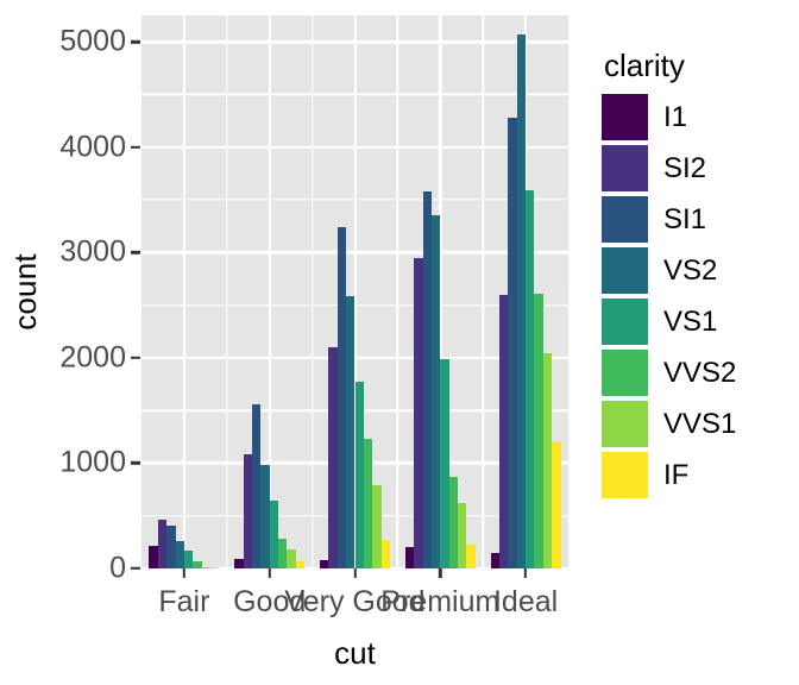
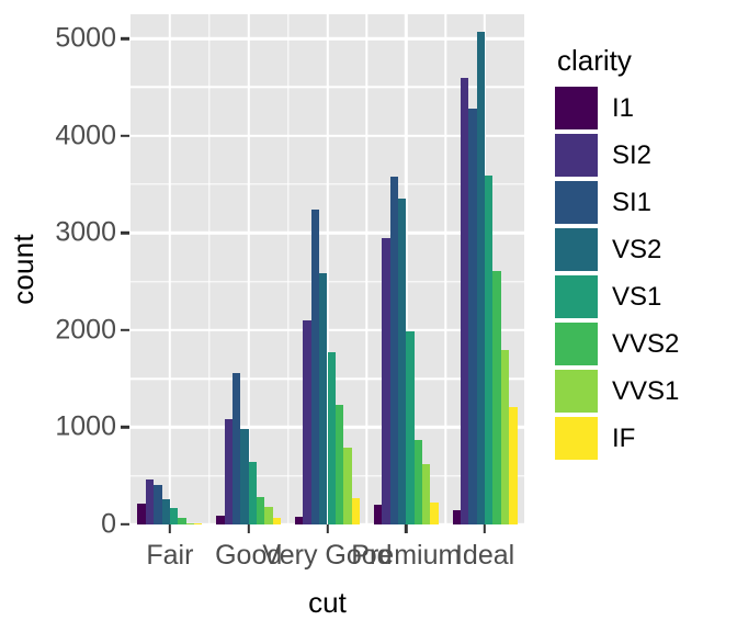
SI2/Ideal: 2600 -> 4600
VVS1/Ideal: 2000 -> 1800
